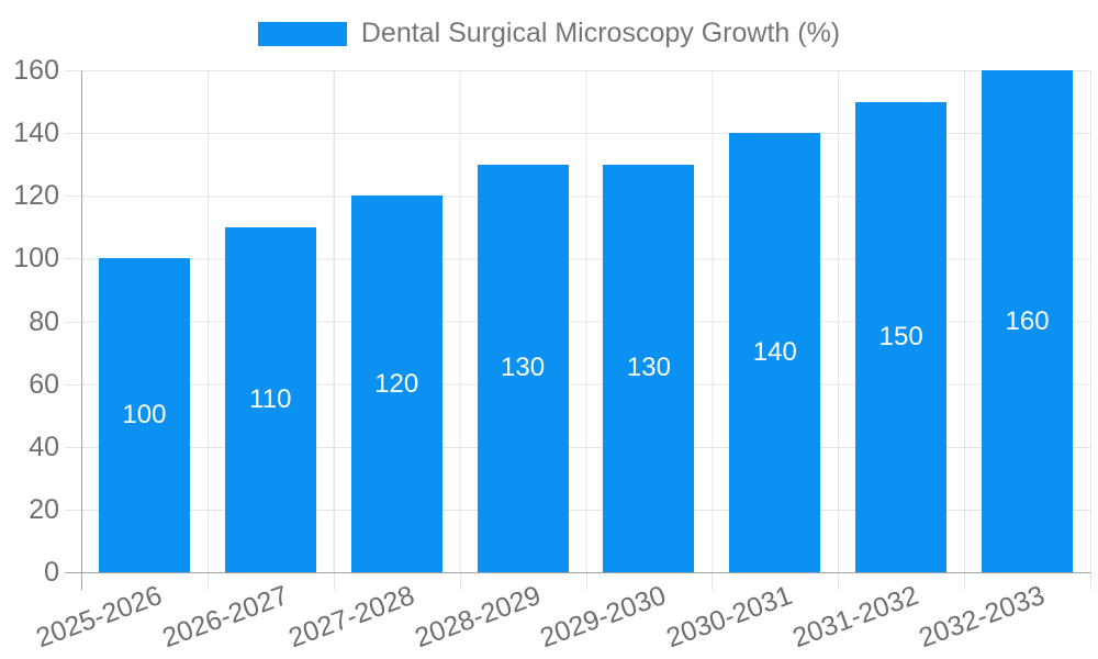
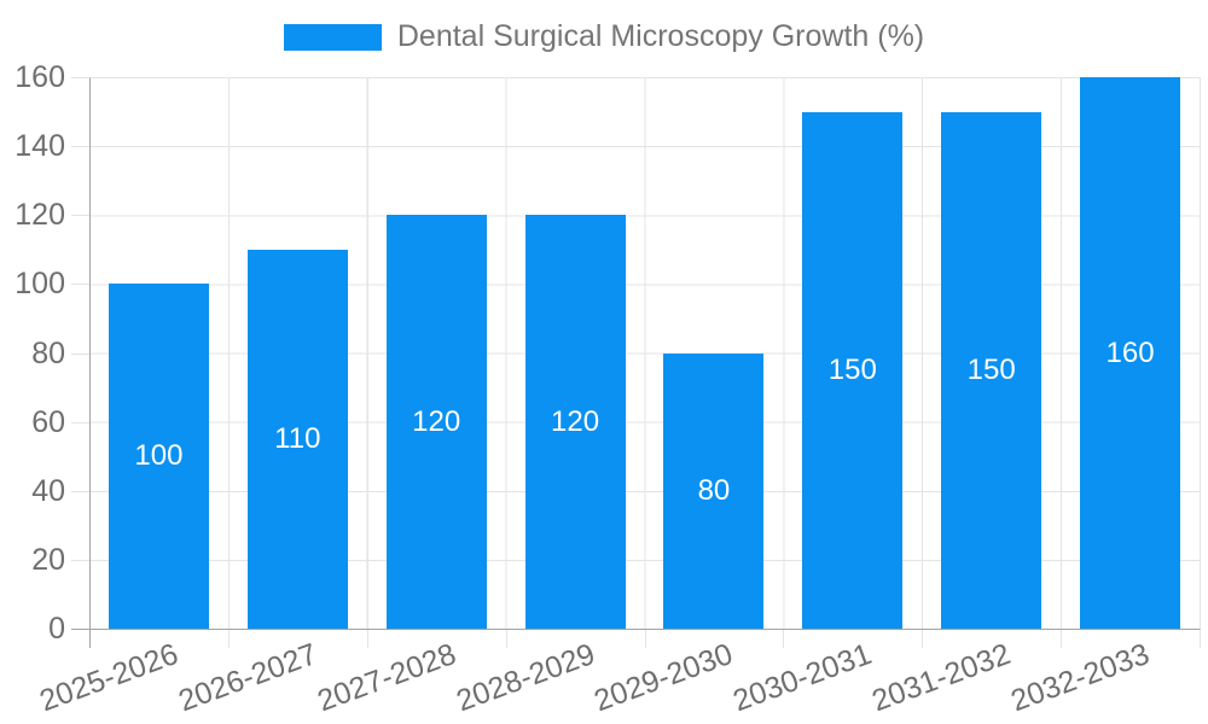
2028-2029: 130 -> 120
2029-2030: 130 -> 80
2030-2031: 140 -> 150
